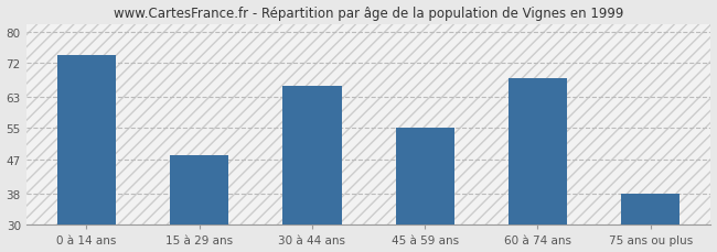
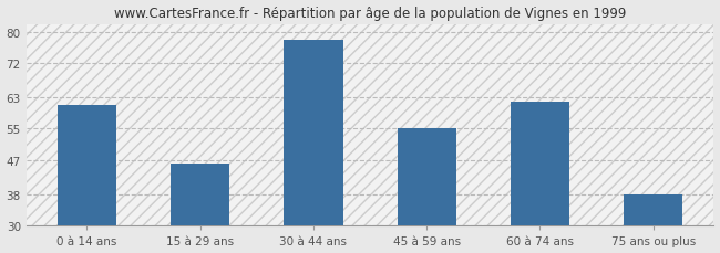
0 à 14 ans: 74 -> 61
15 à 29 ans: 48 -> 46
30 à 44 ans: 66 -> 78
60 à 74 ans: 68 -> 62
